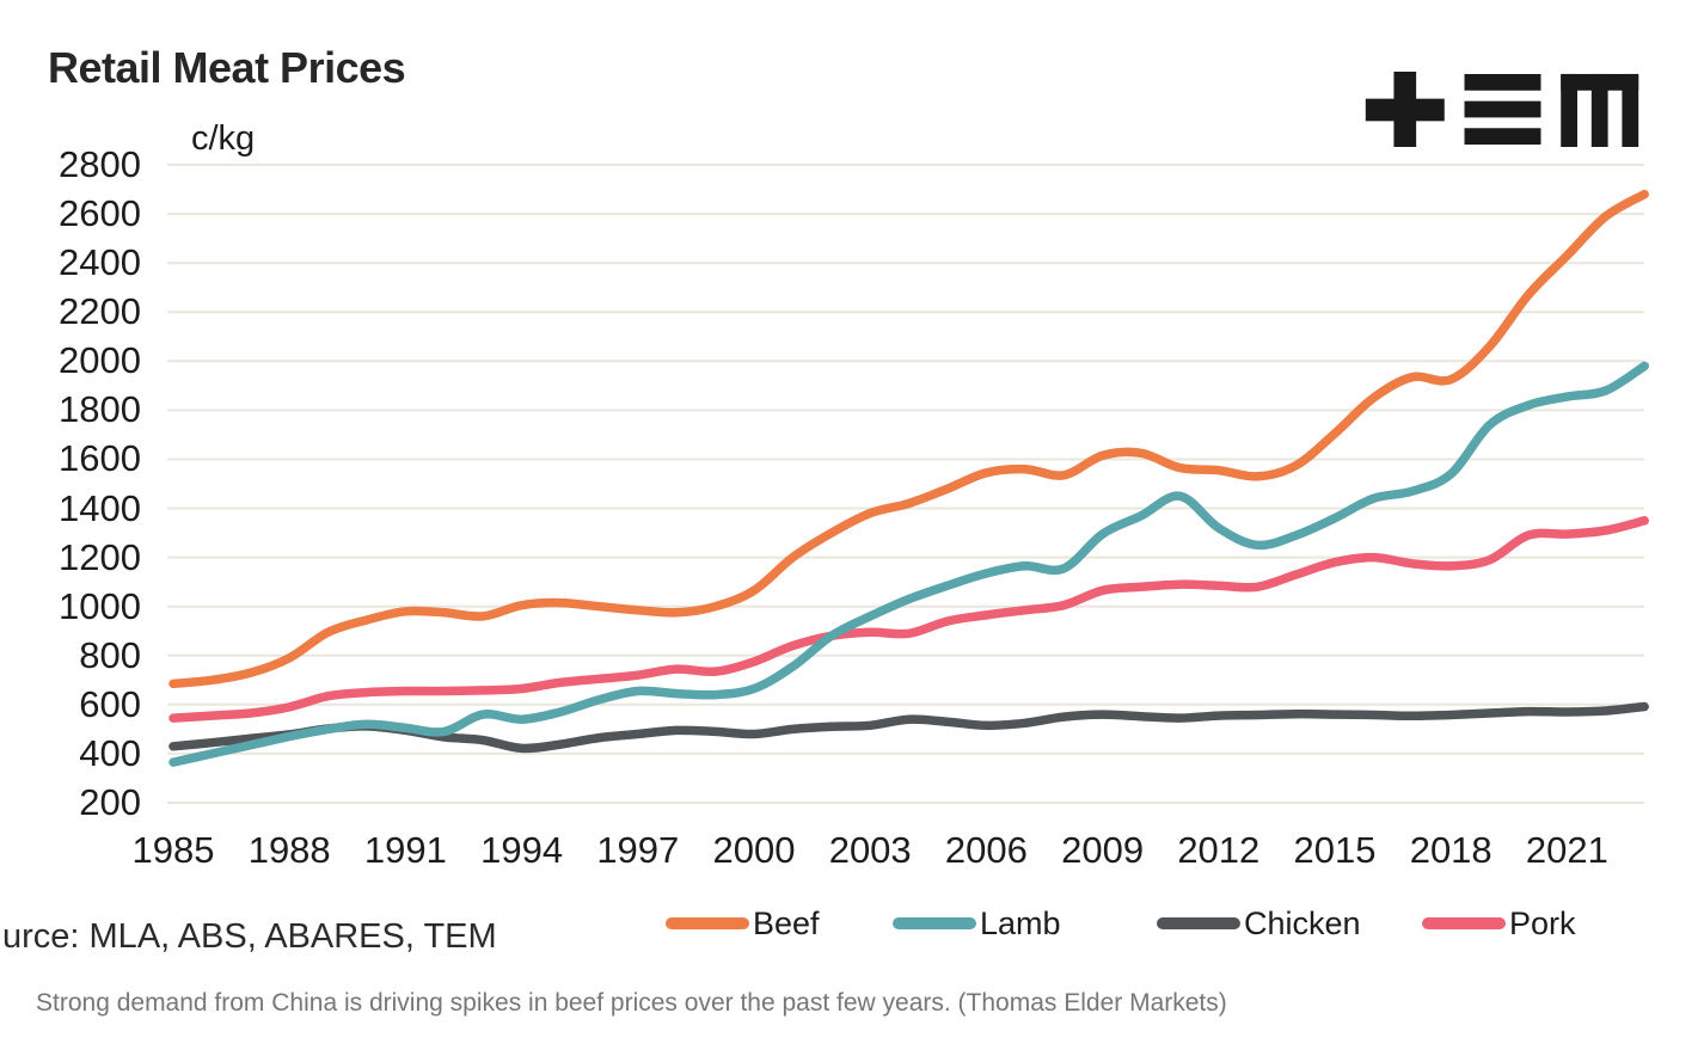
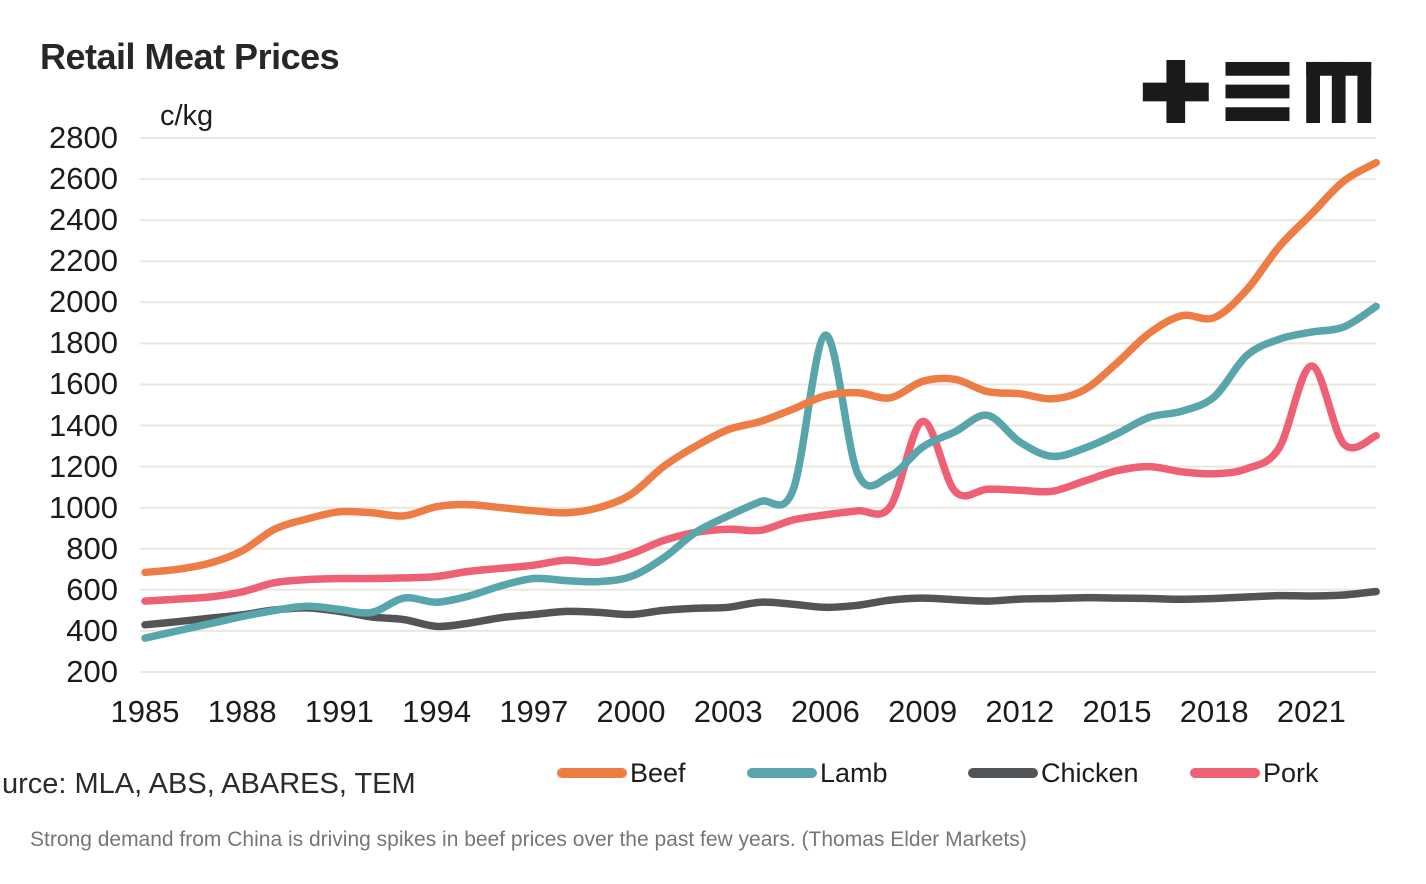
Lamb/2006: 1140 -> 1840
Pork/2009: 1060 -> 1420
Pork/2021: 1300 -> 1690
